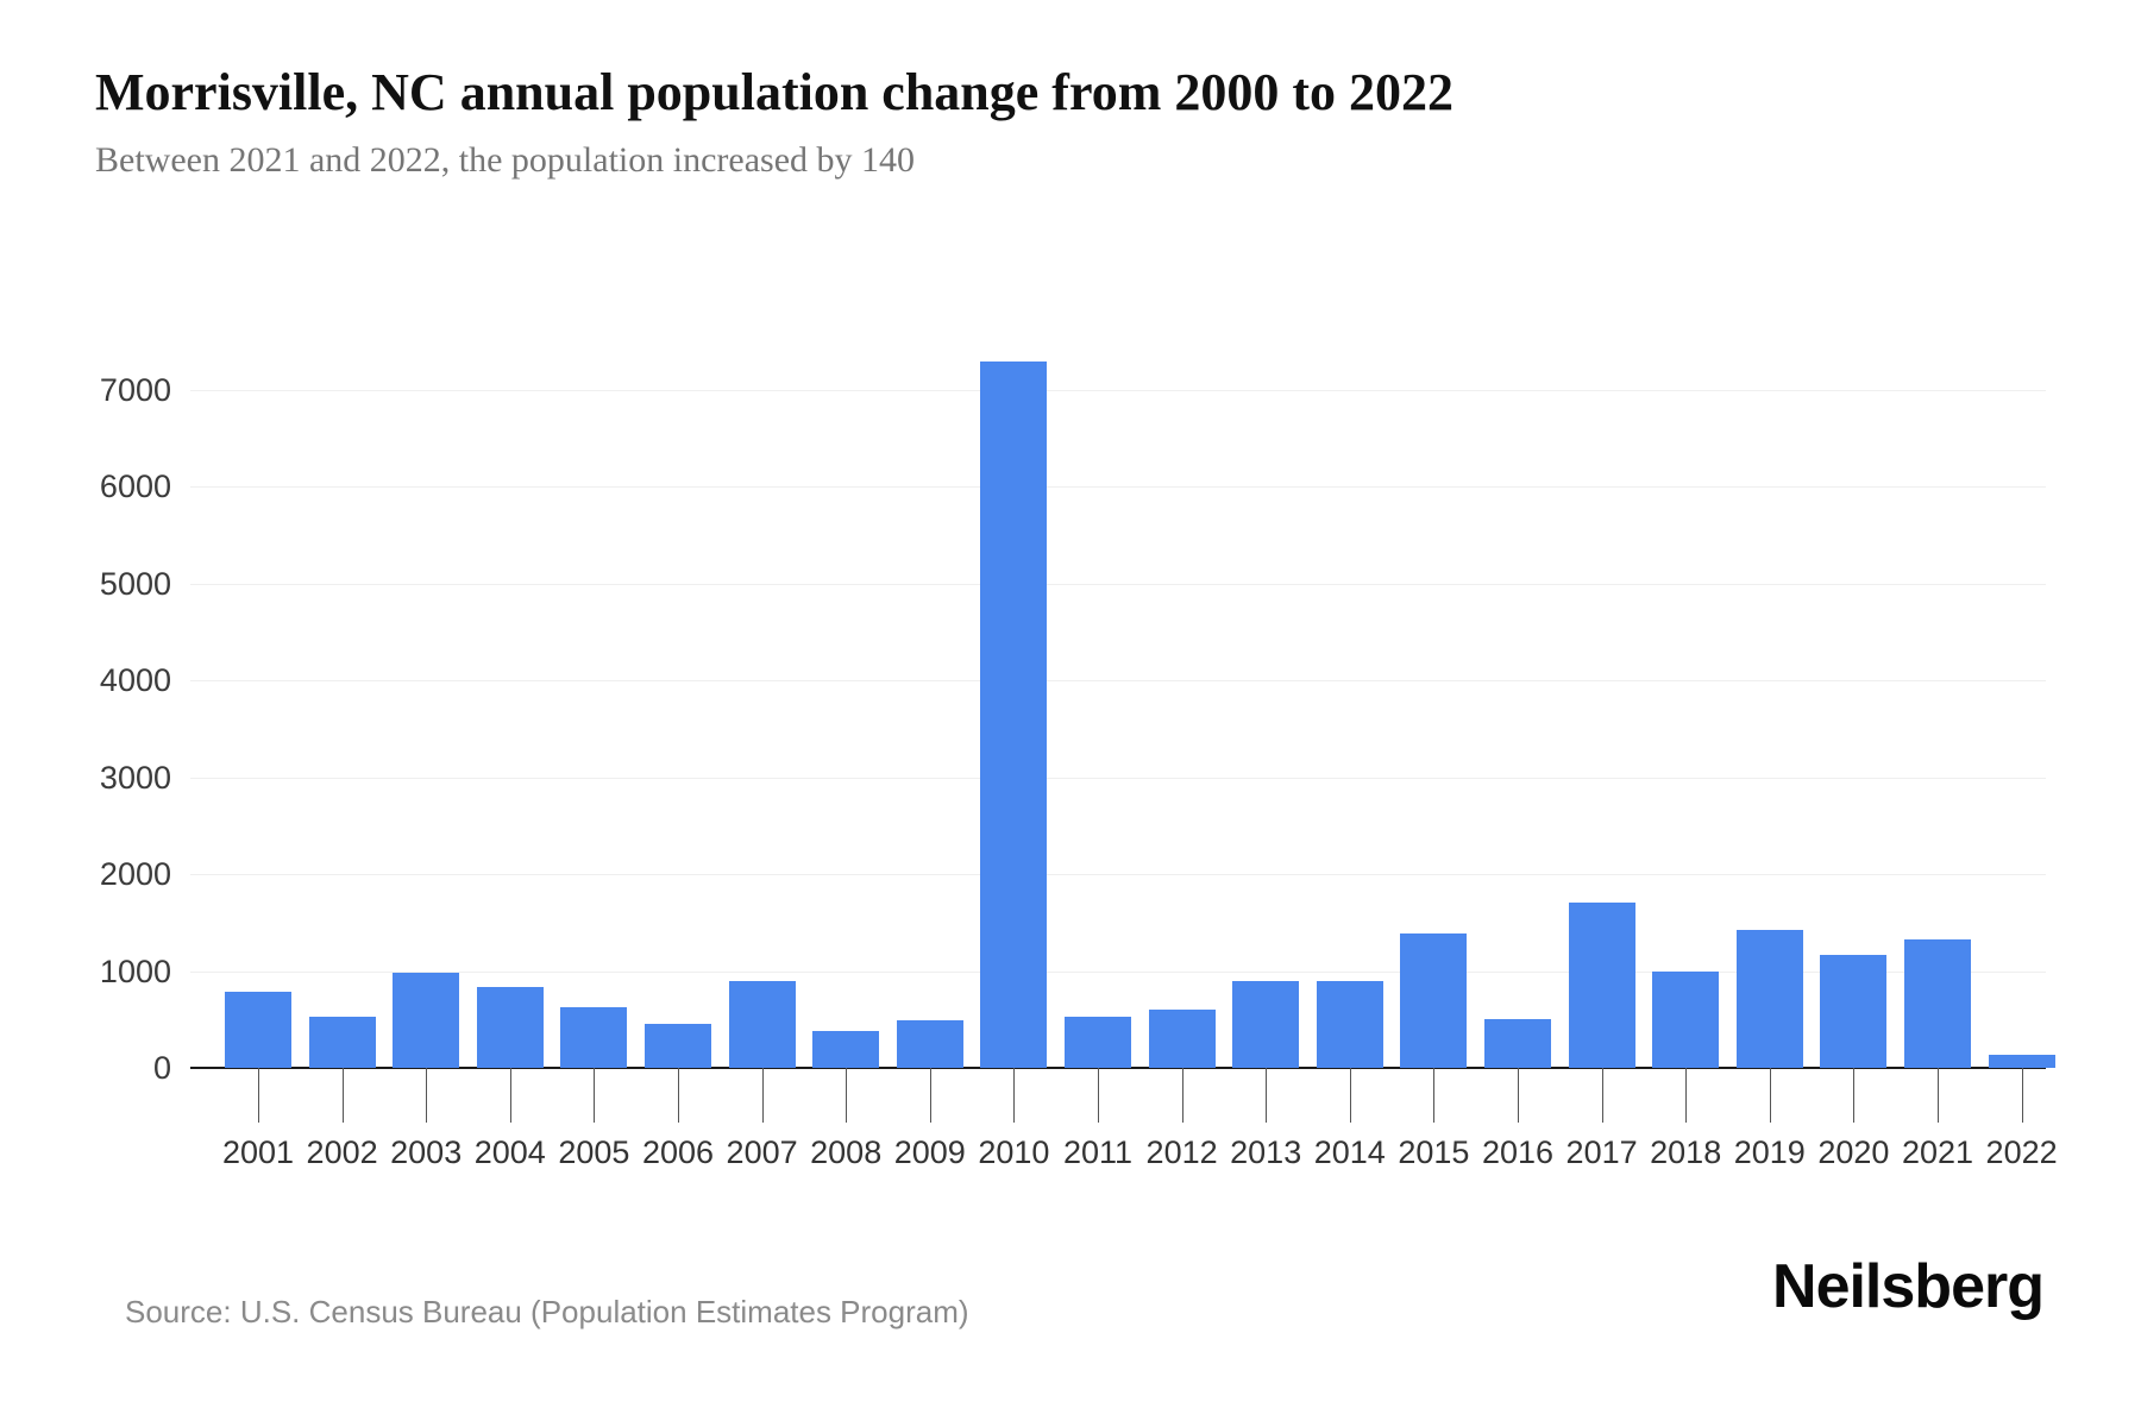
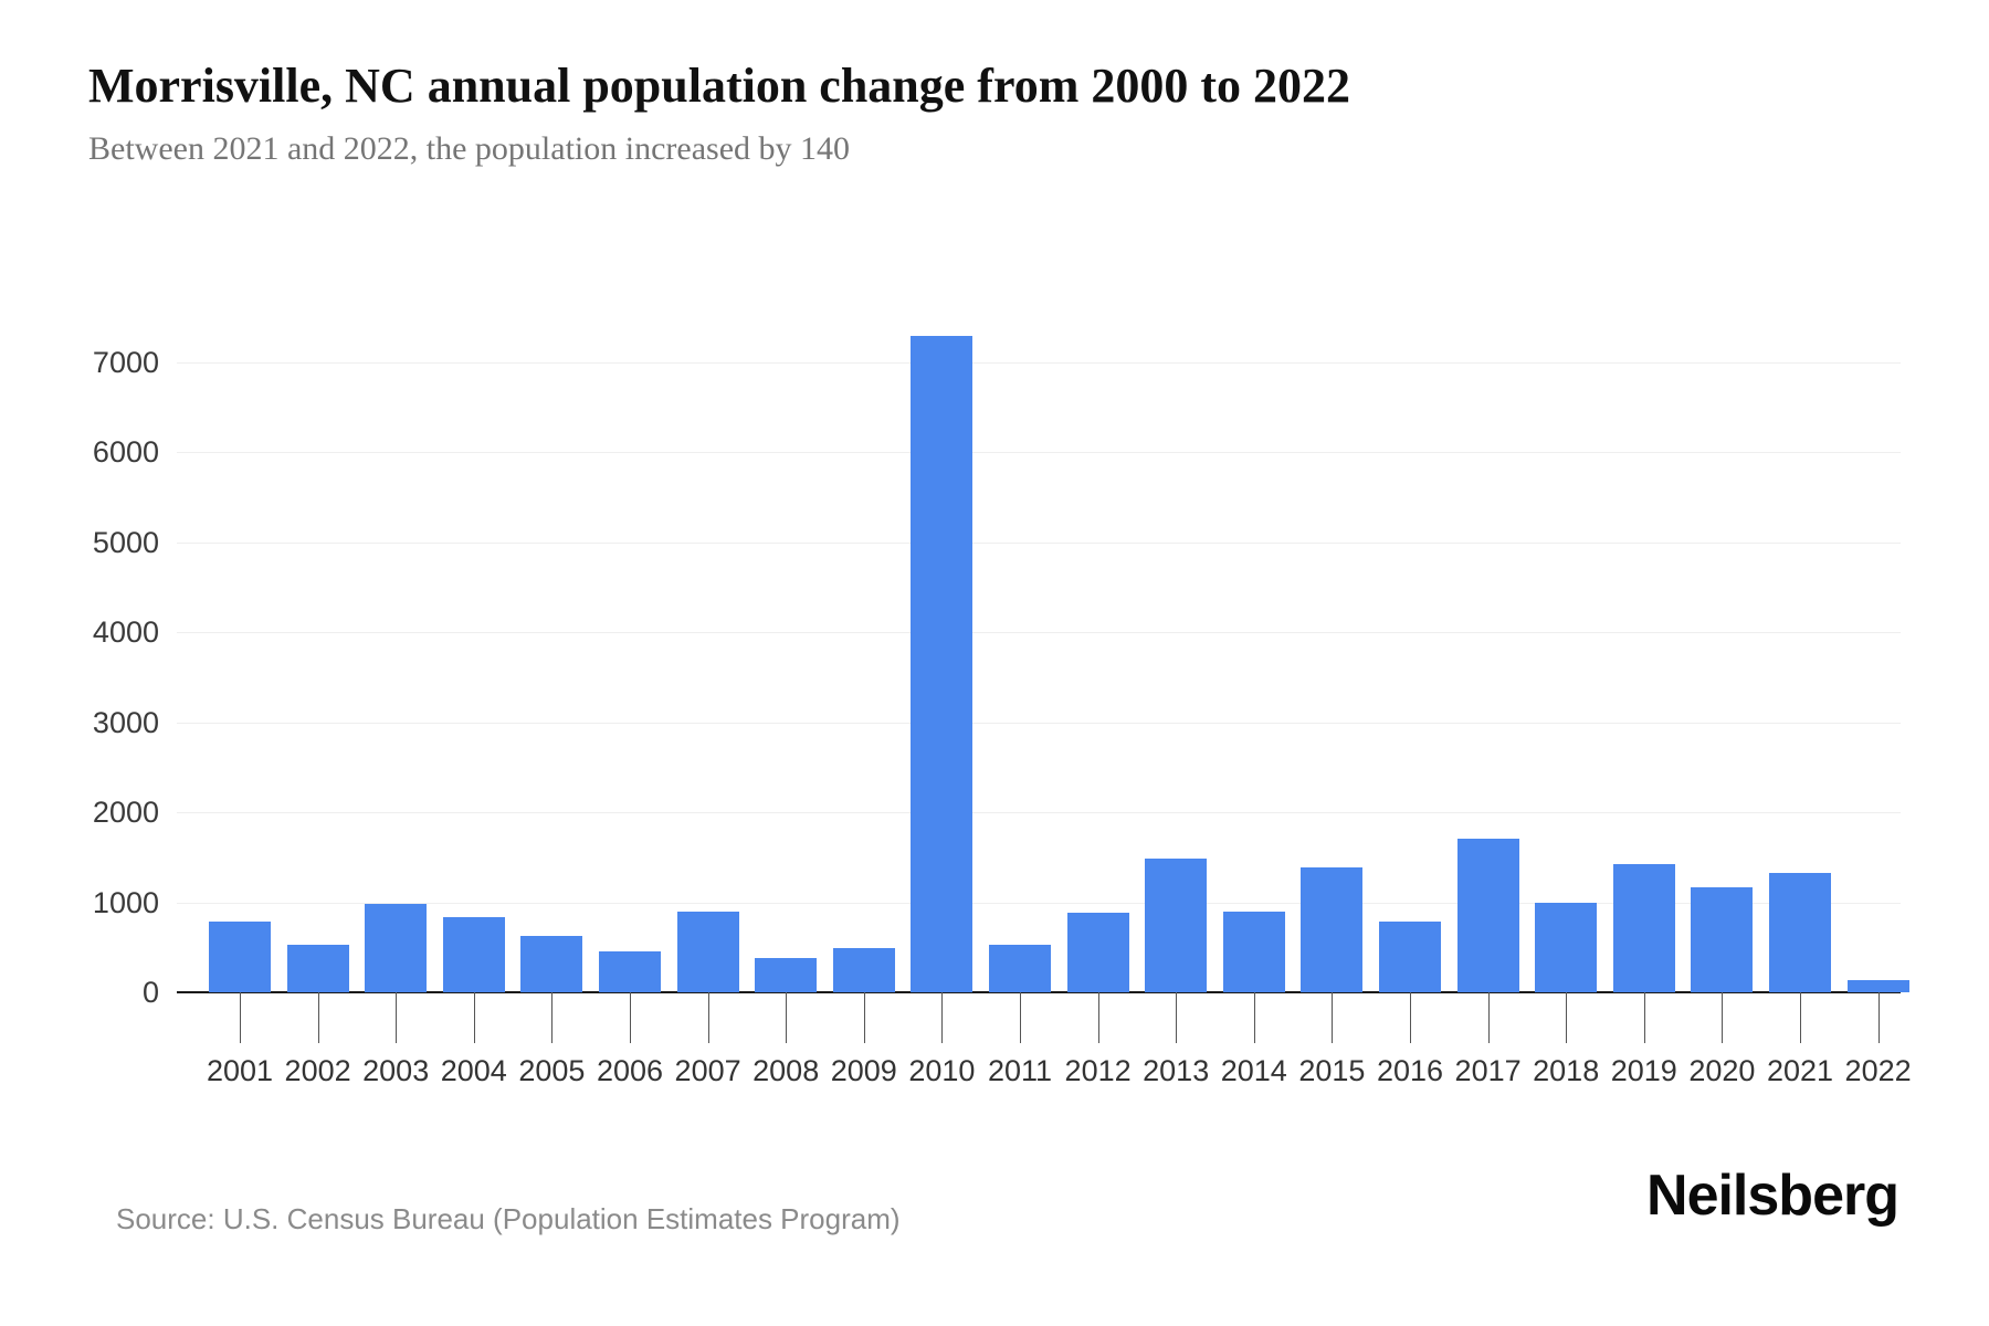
2012: 600 -> 900
2013: 900 -> 1500
2016: 500 -> 800
